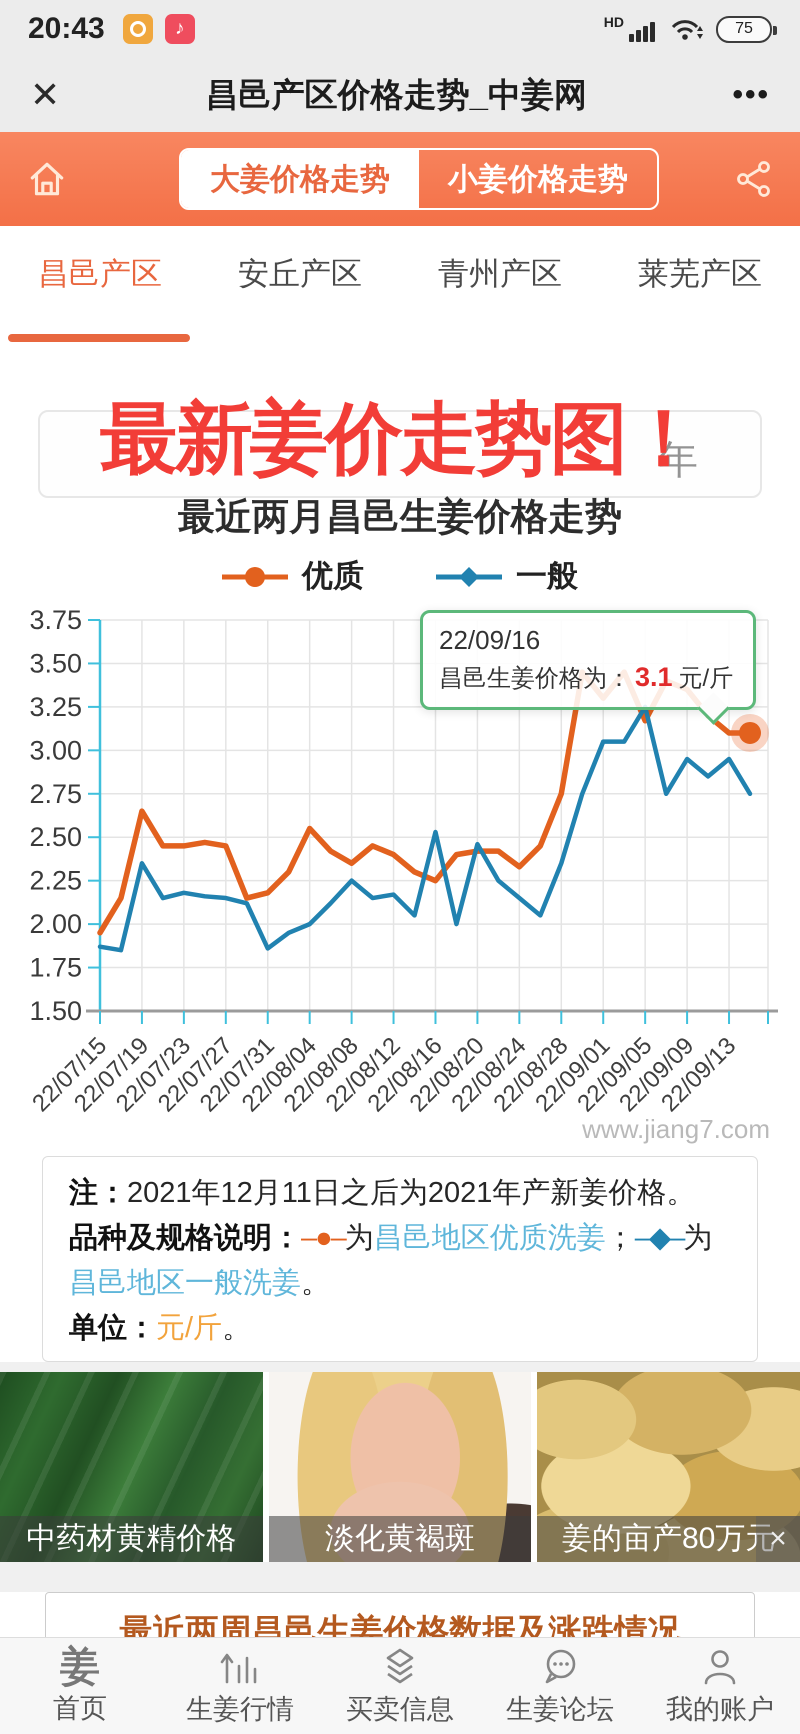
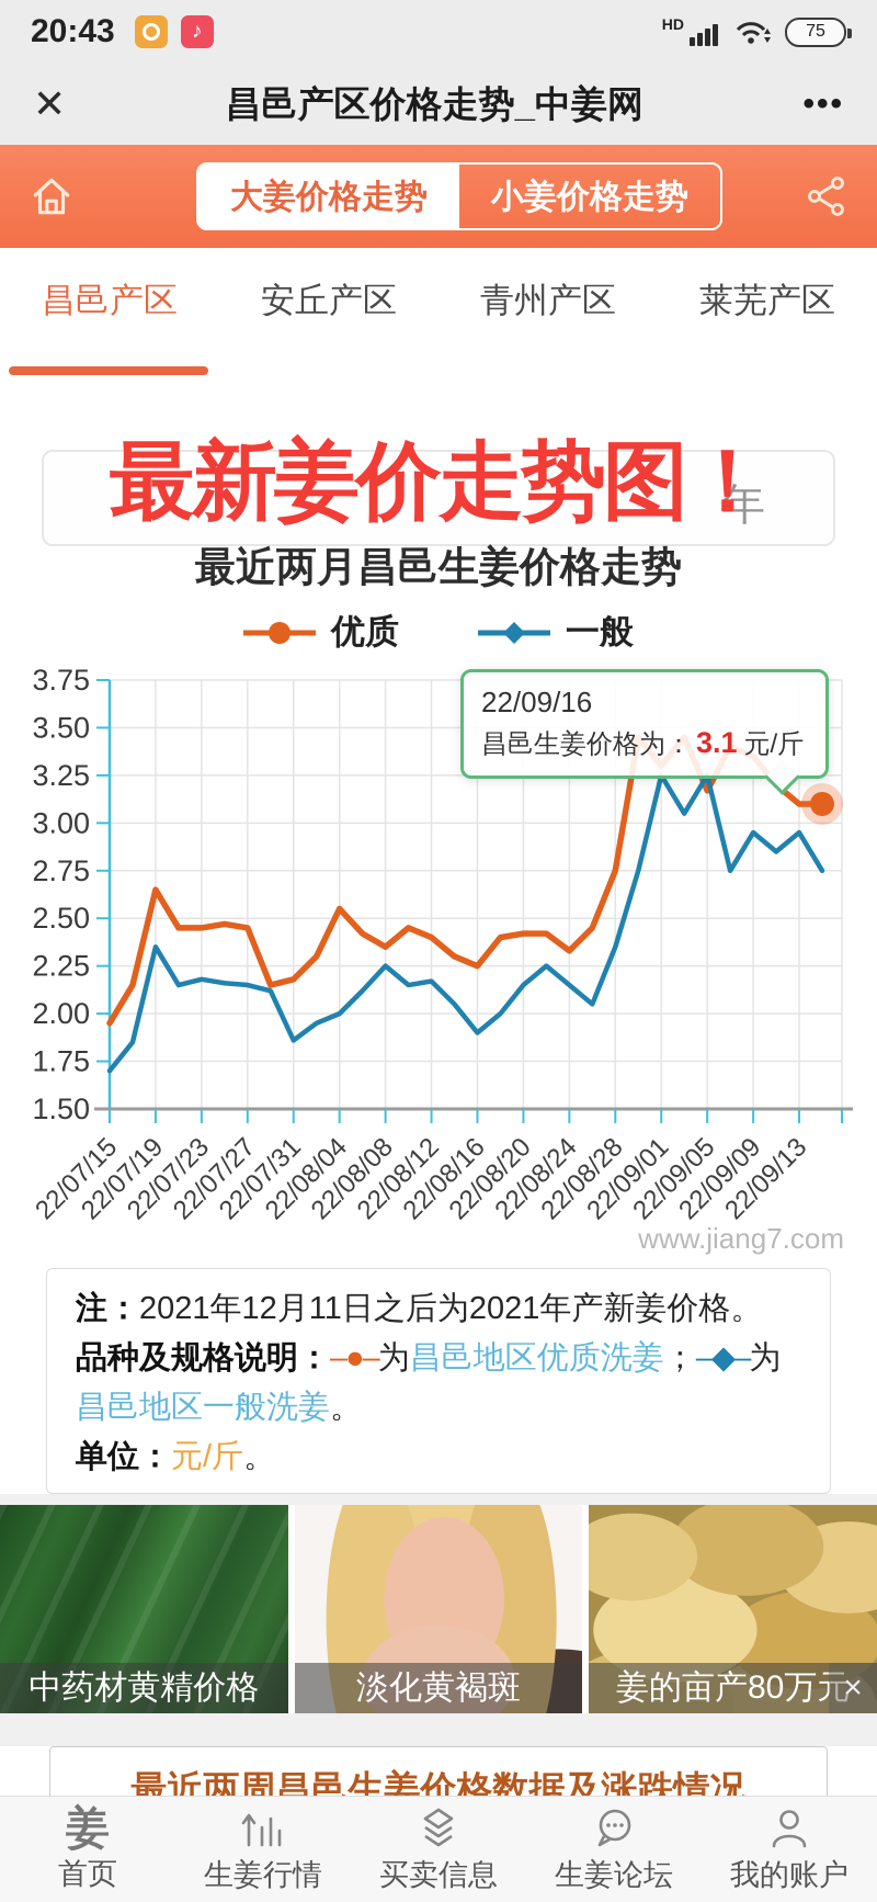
一般/22/07/15: 1.87 -> 1.70
一般/22/08/16: 2.53 -> 1.90
一般/22/08/20: 2.46 -> 2.15
一般/22/09/01: 3.05 -> 3.25
